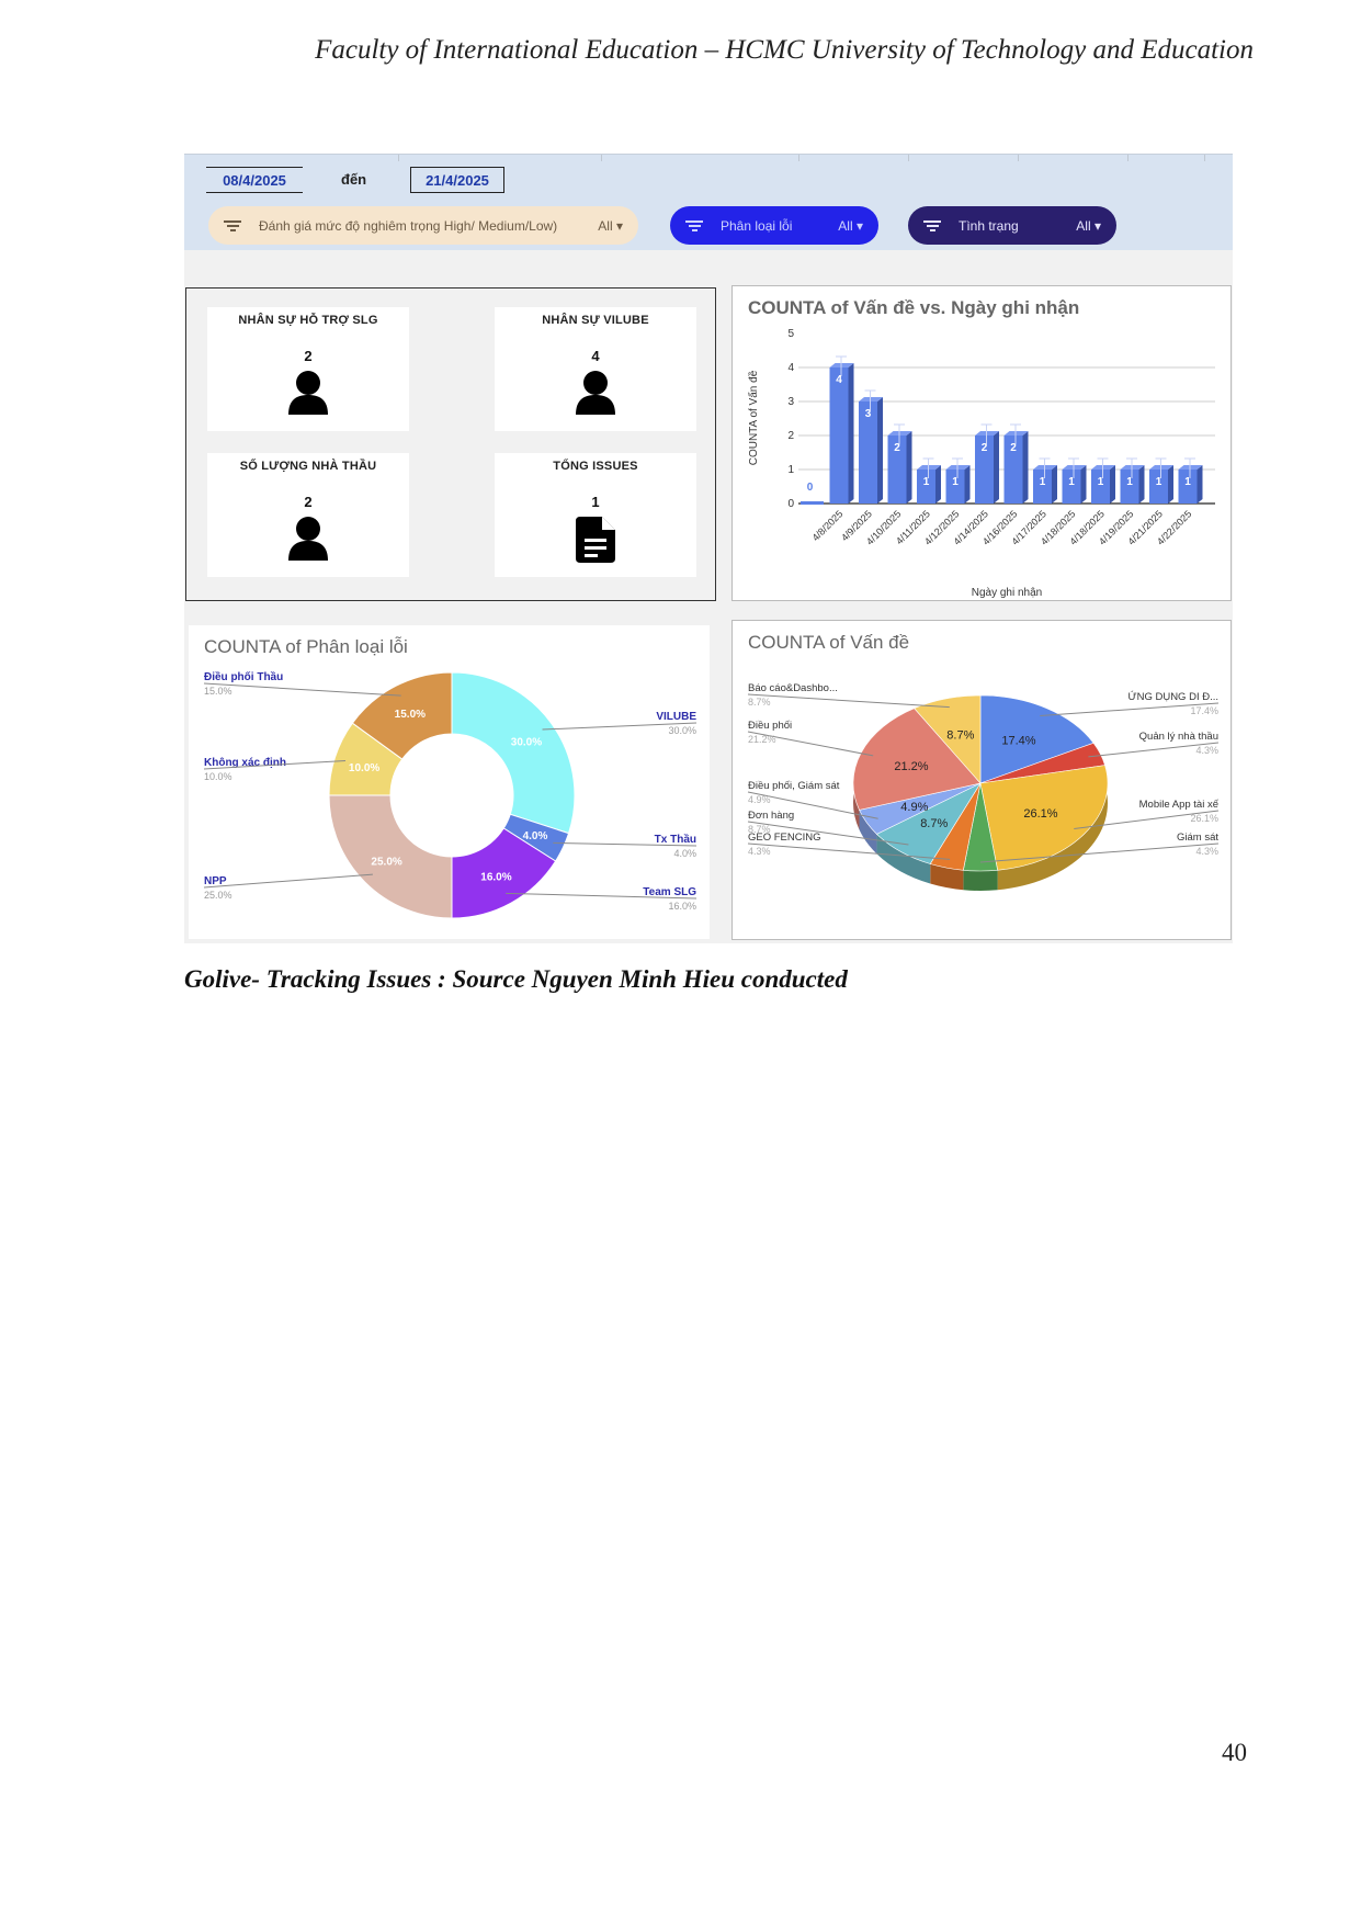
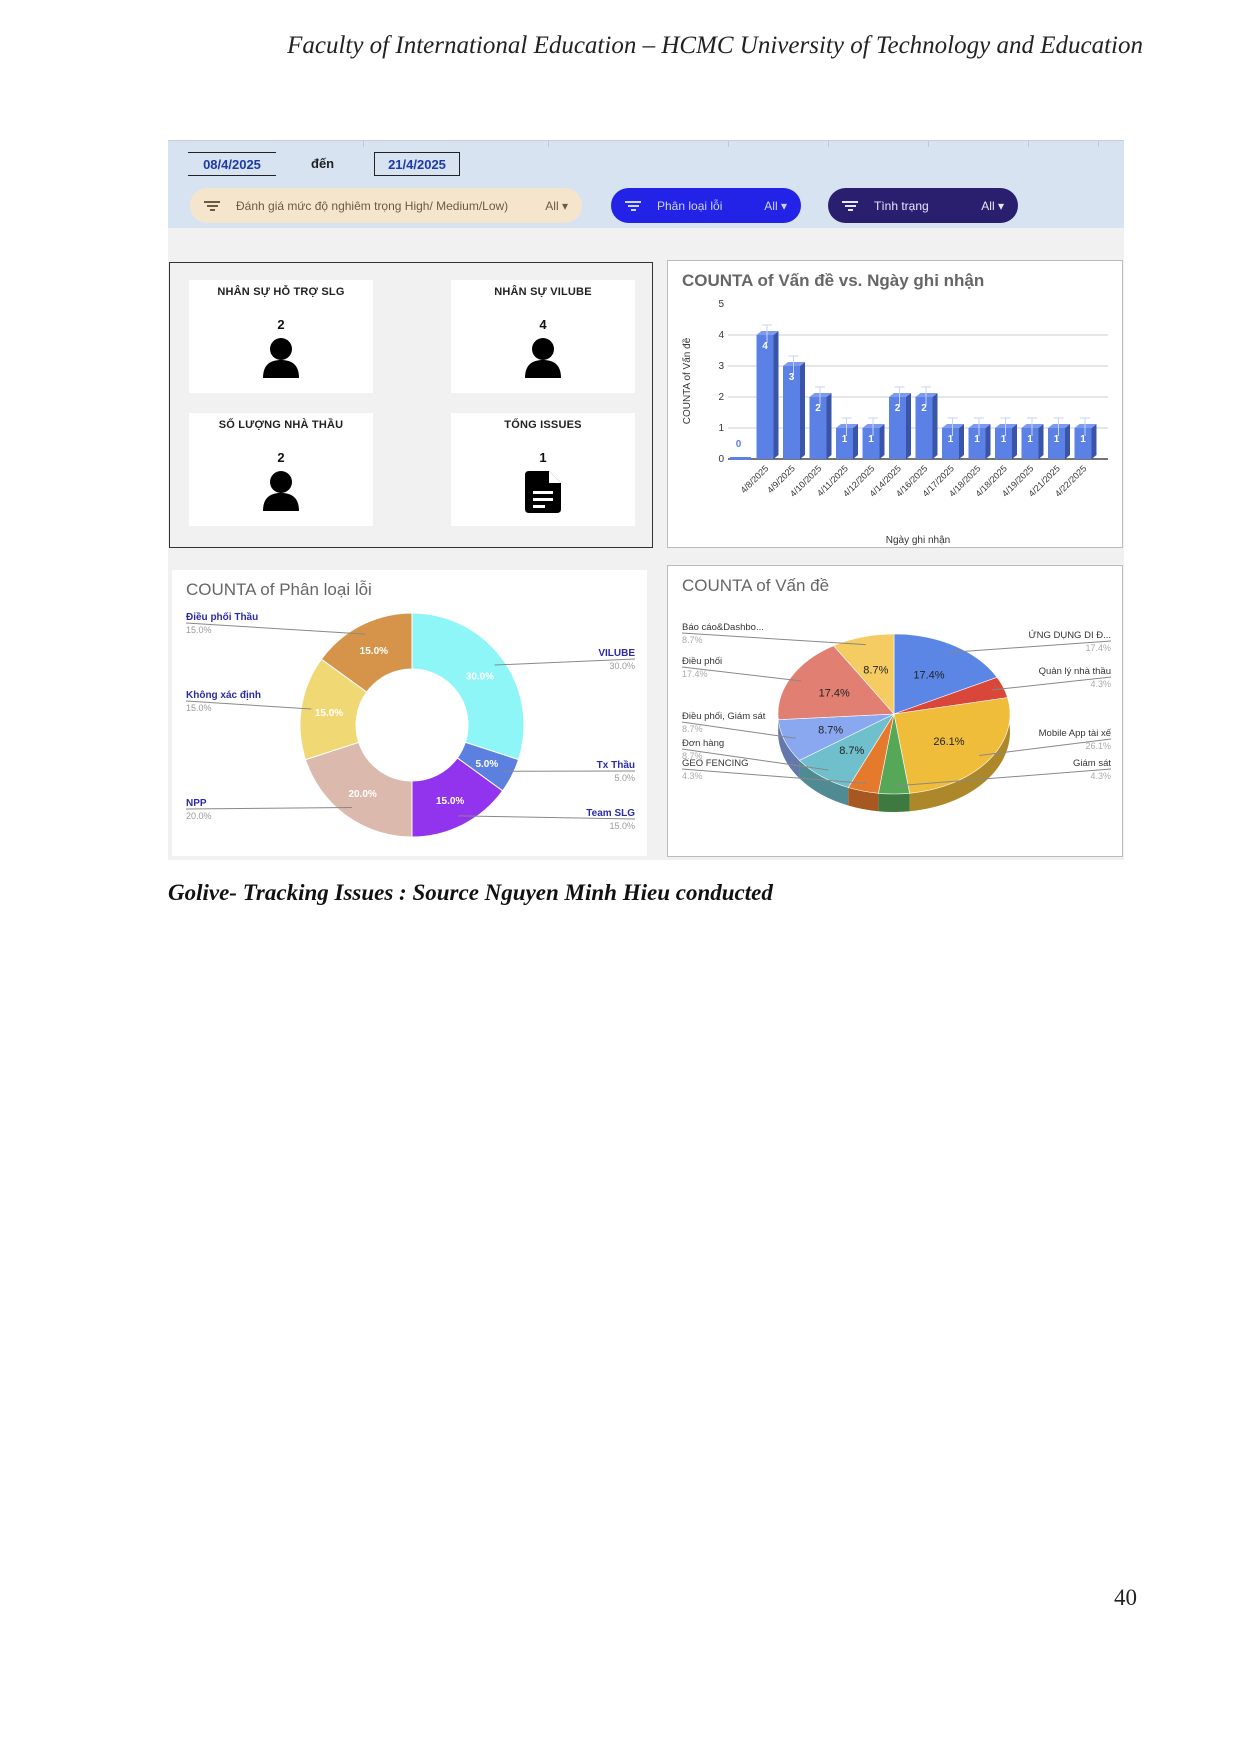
COUNTA of Phân loại lỗi/Tx Thầu: 4.0% -> 5.0%
COUNTA of Phân loại lỗi/Team SLG: 16.0% -> 15.0%
COUNTA of Phân loại lỗi/NPP: 25.0% -> 20.0%
COUNTA of Phân loại lỗi/Không xác định: 10.0% -> 15.0%
COUNTA of Vấn đề/Điều phối, Giám sát: 4.9% -> 8.7%
COUNTA of Vấn đề/Điều phối: 21.2% -> 17.4%
